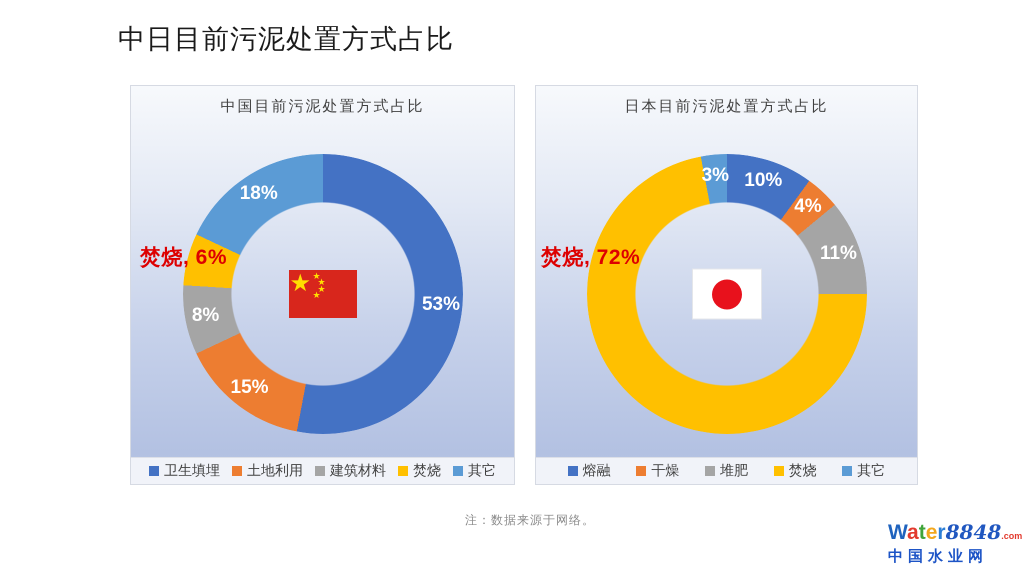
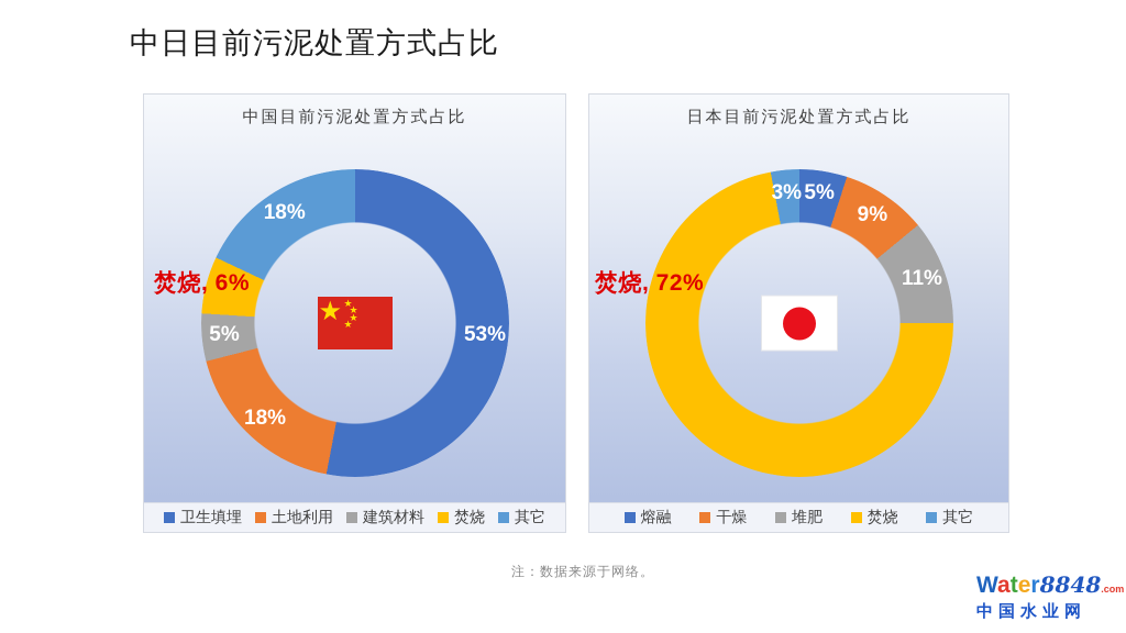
中国目前污泥处置方式占比/土地利用: 15% -> 18%
中国目前污泥处置方式占比/建筑材料: 8% -> 5%
日本目前污泥处置方式占比/熔融: 10% -> 5%
日本目前污泥处置方式占比/干燥: 4% -> 9%
